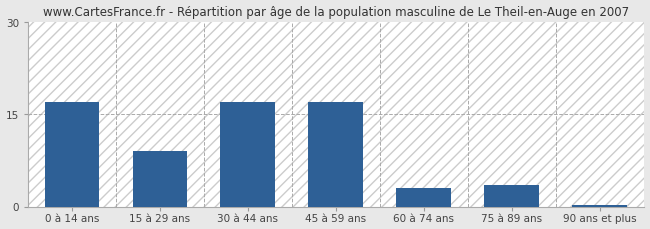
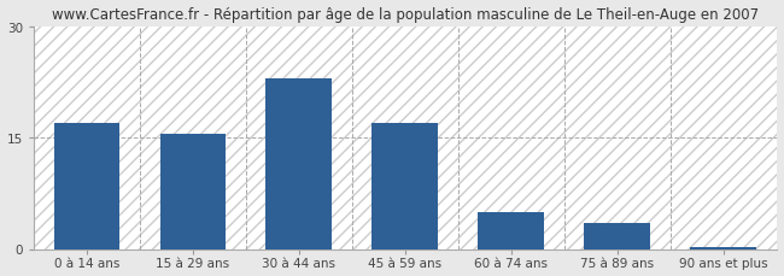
15 à 29 ans: 9.0 -> 15.5
30 à 44 ans: 17.0 -> 23.0
60 à 74 ans: 3.0 -> 5.0
